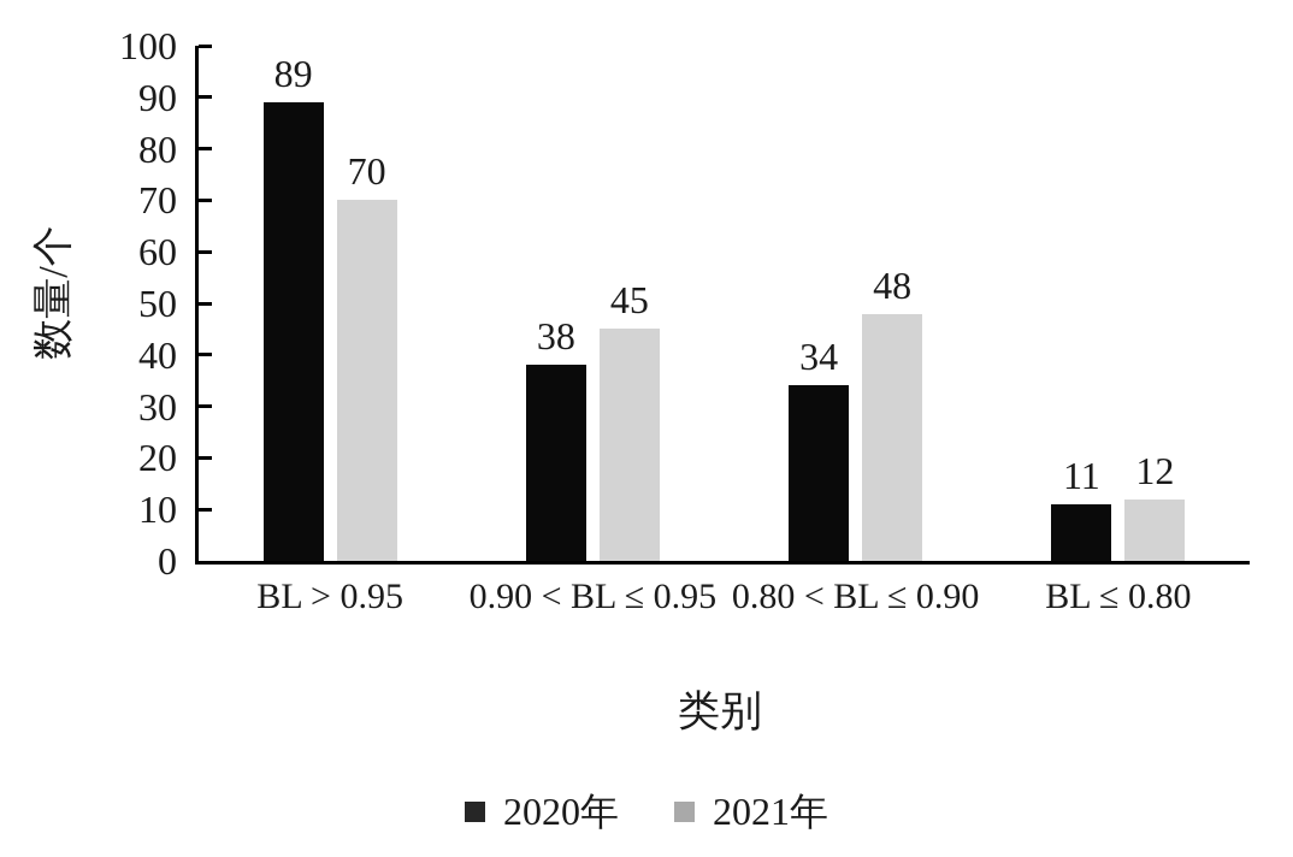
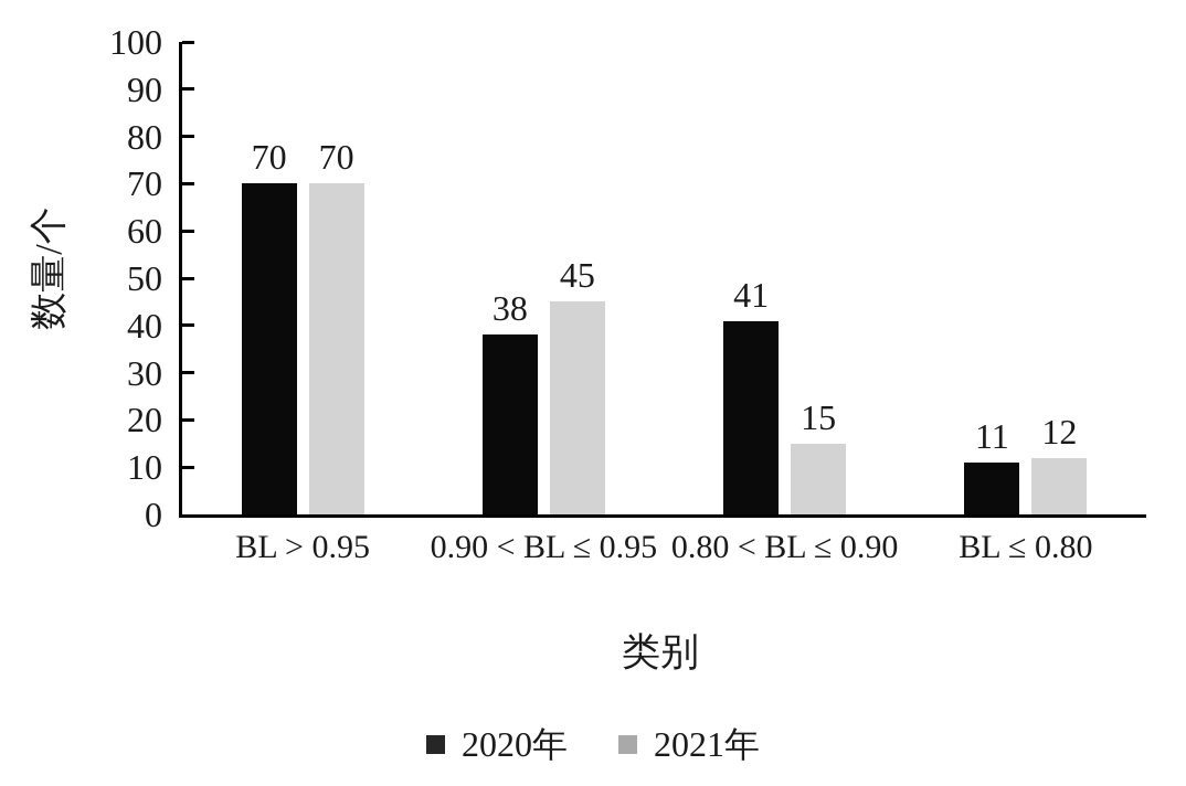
2020年/BL > 0.95: 89 -> 70
2020年/0.80 < BL ≤ 0.90: 34 -> 41
2021年/0.80 < BL ≤ 0.90: 48 -> 15
